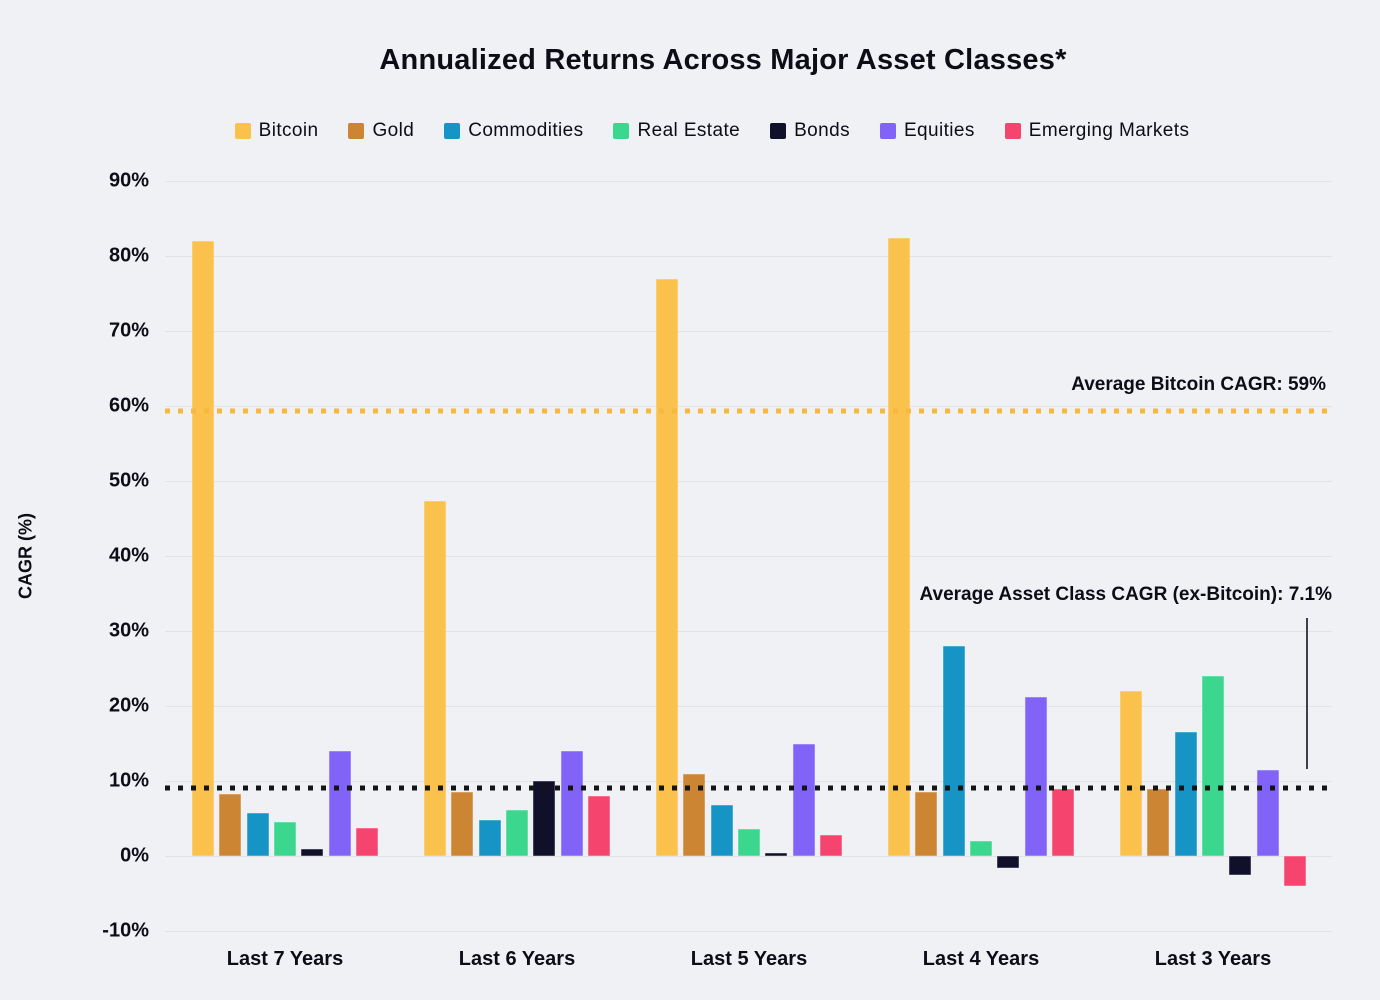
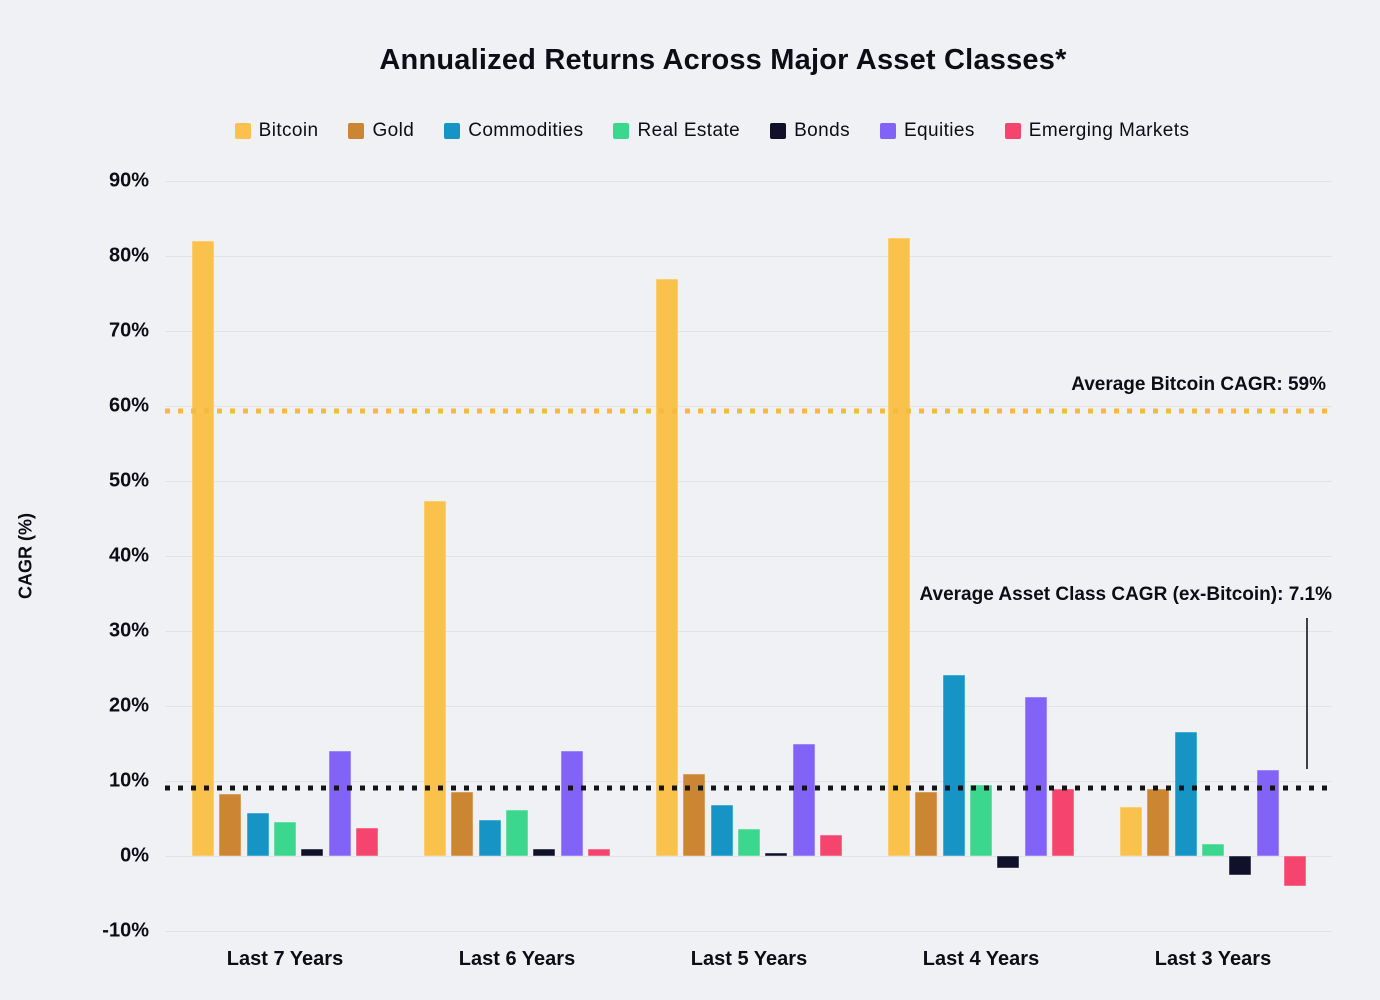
Bonds/Last 6 Years: 10% -> 1%
Emerging Markets/Last 6 Years: 8% -> 1%
Commodities/Last 4 Years: 28% -> 24%
Real Estate/Last 4 Years: 2% -> 10%
Bitcoin/Last 3 Years: 22% -> 7%
Real Estate/Last 3 Years: 24% -> 2%
